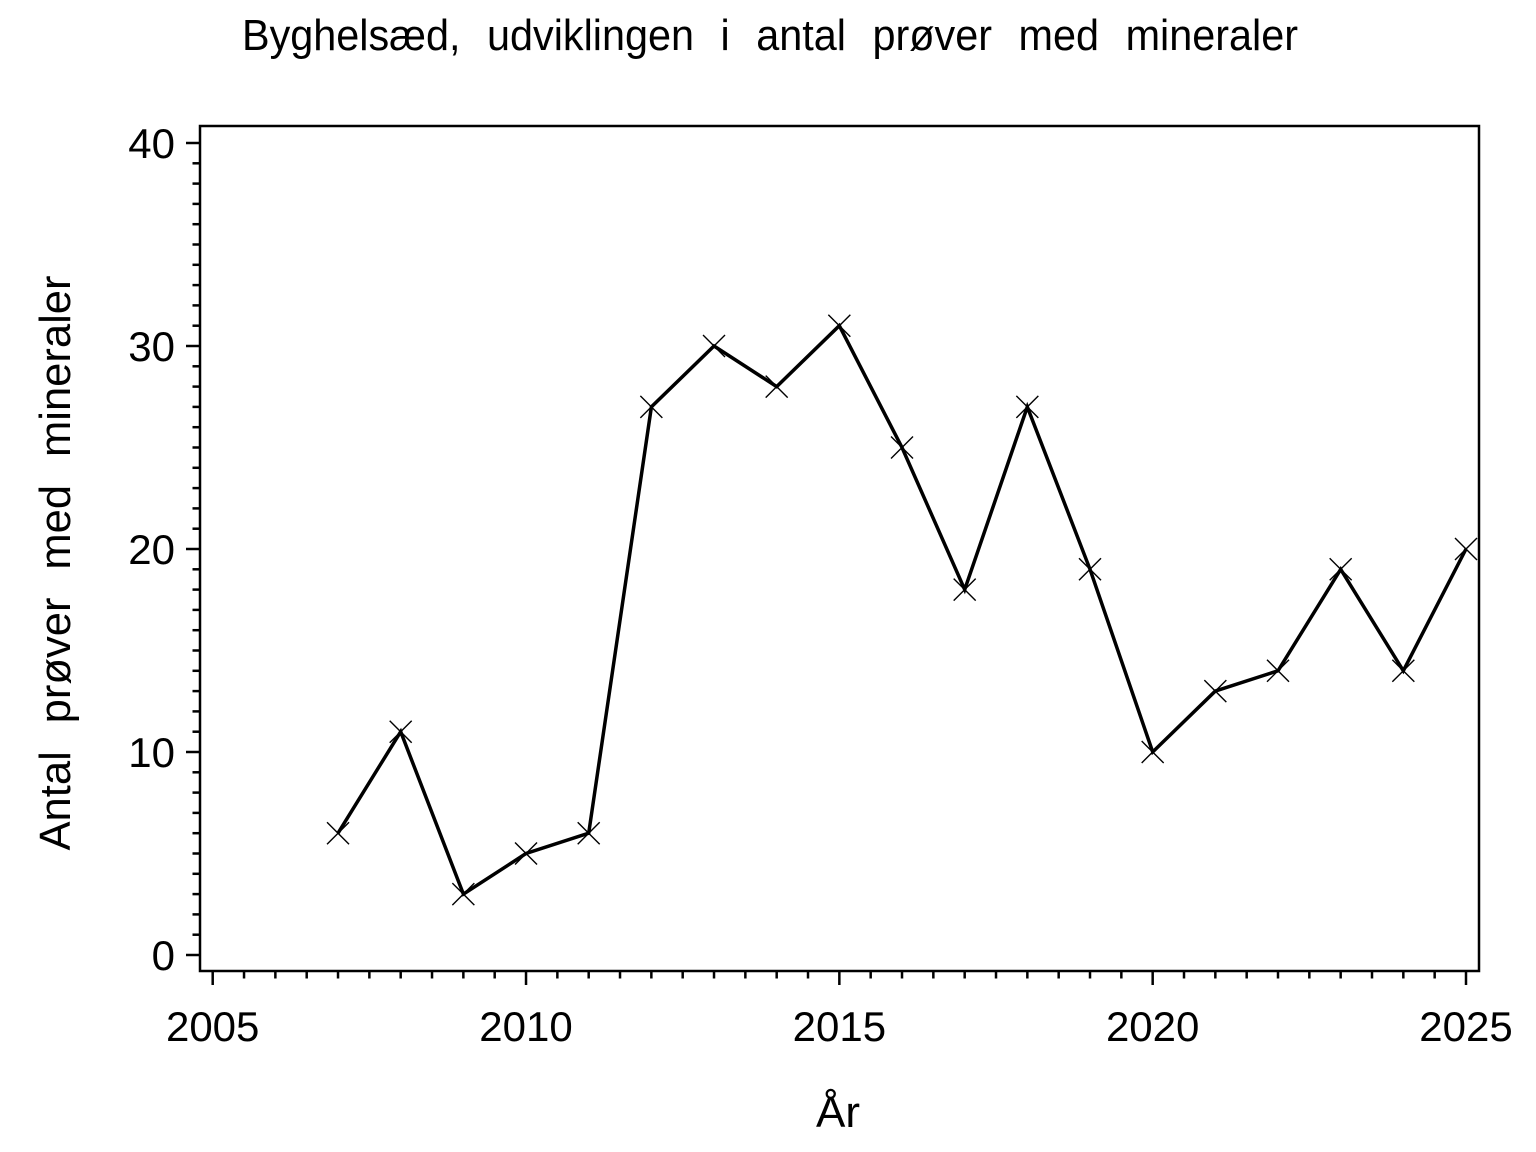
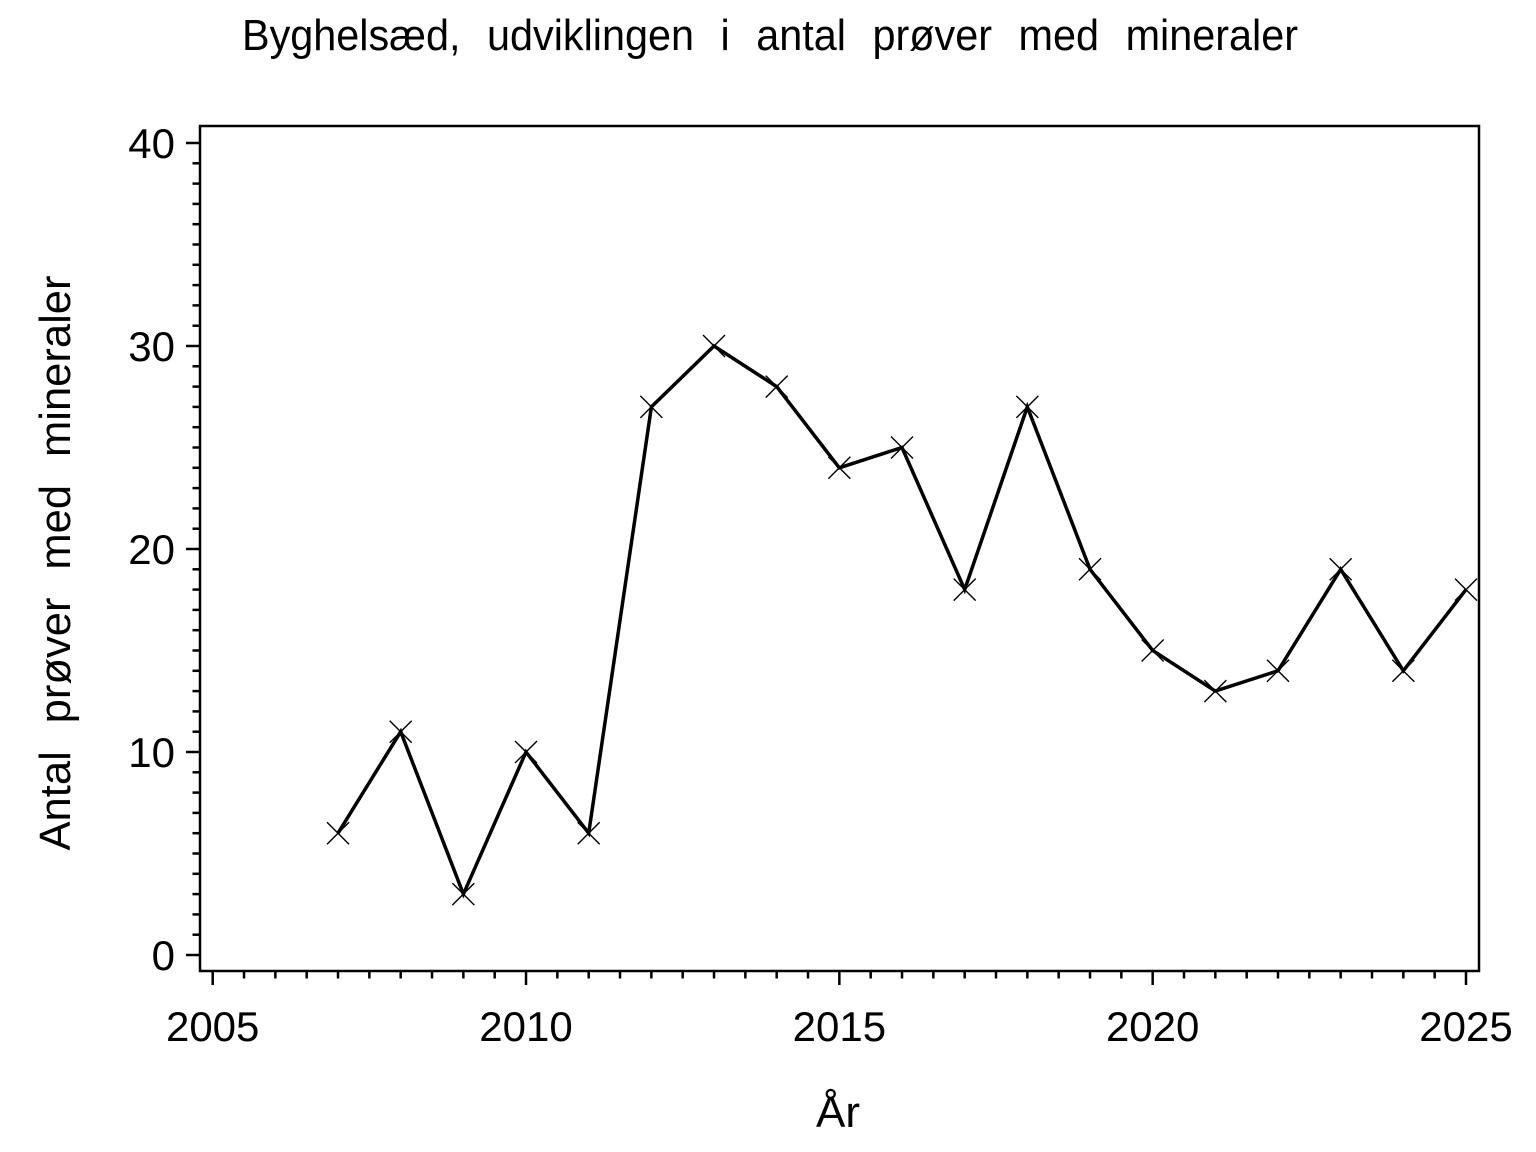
2010: 5 -> 10
2015: 31 -> 24
2020: 10 -> 15
2025: 20 -> 18
